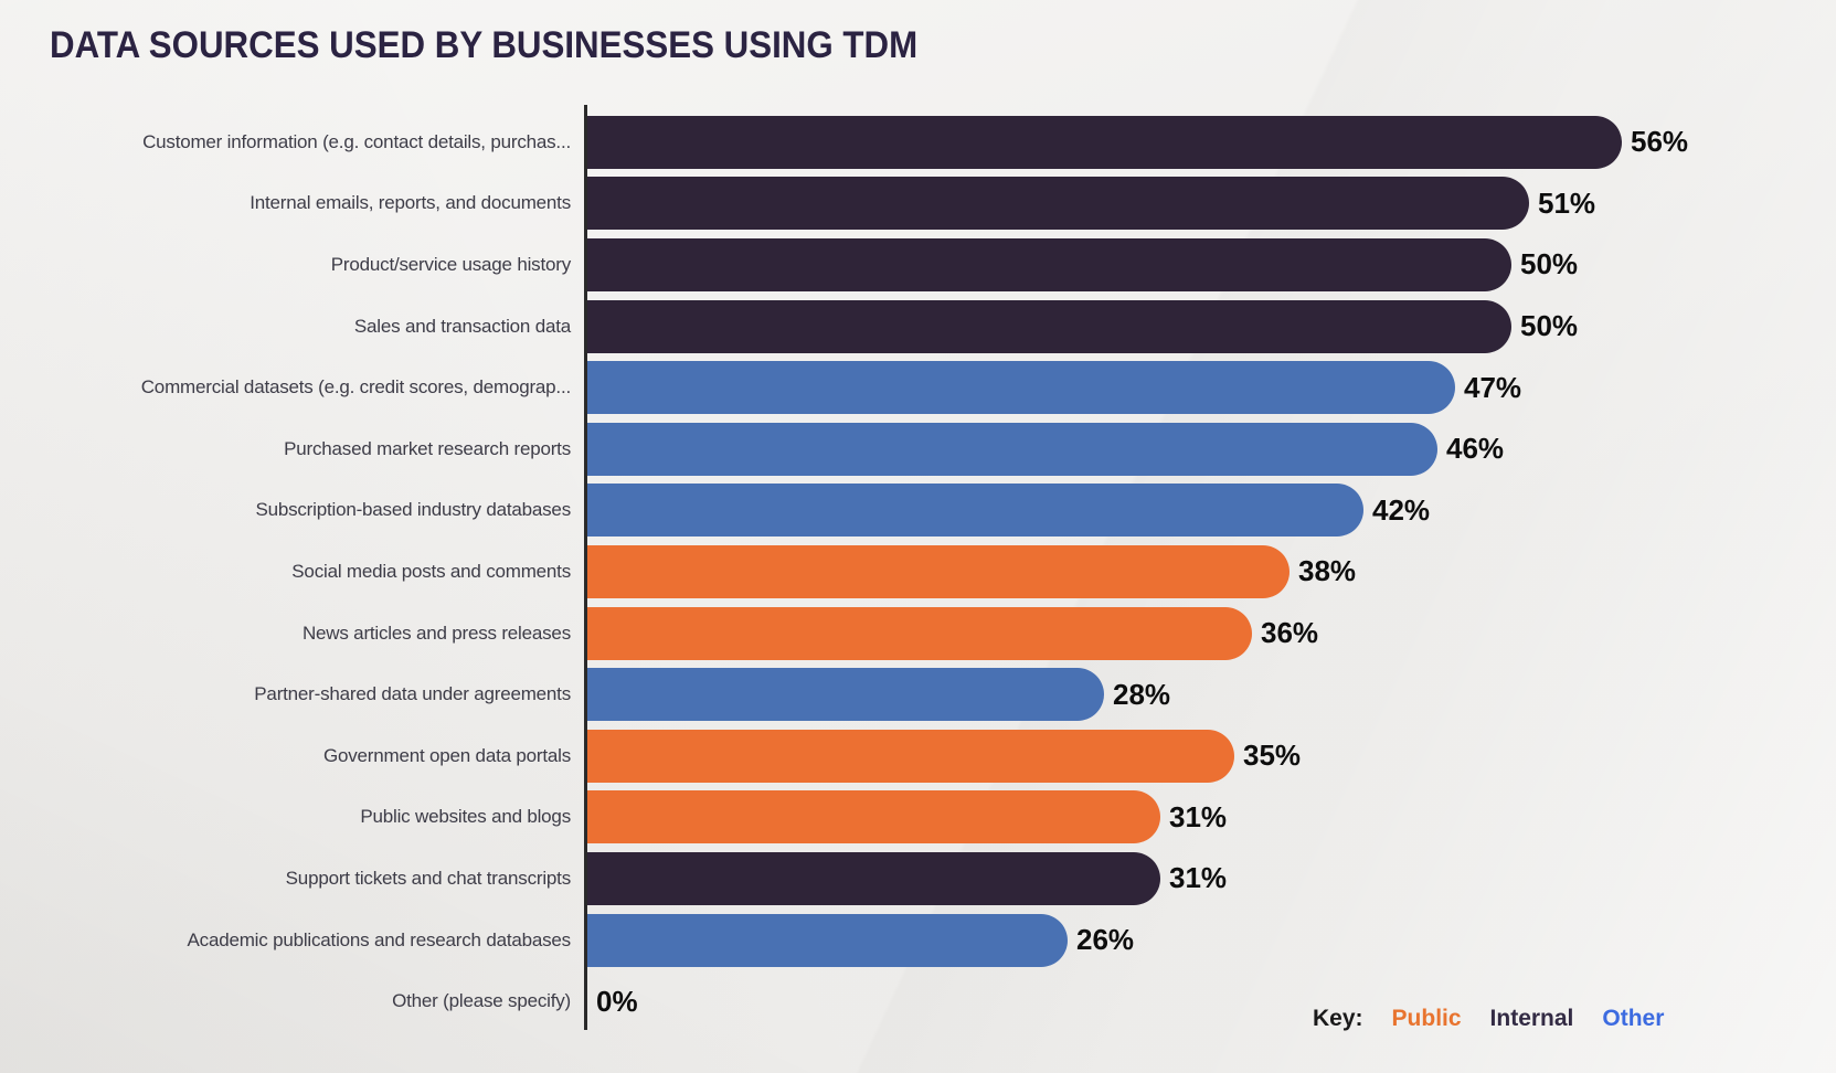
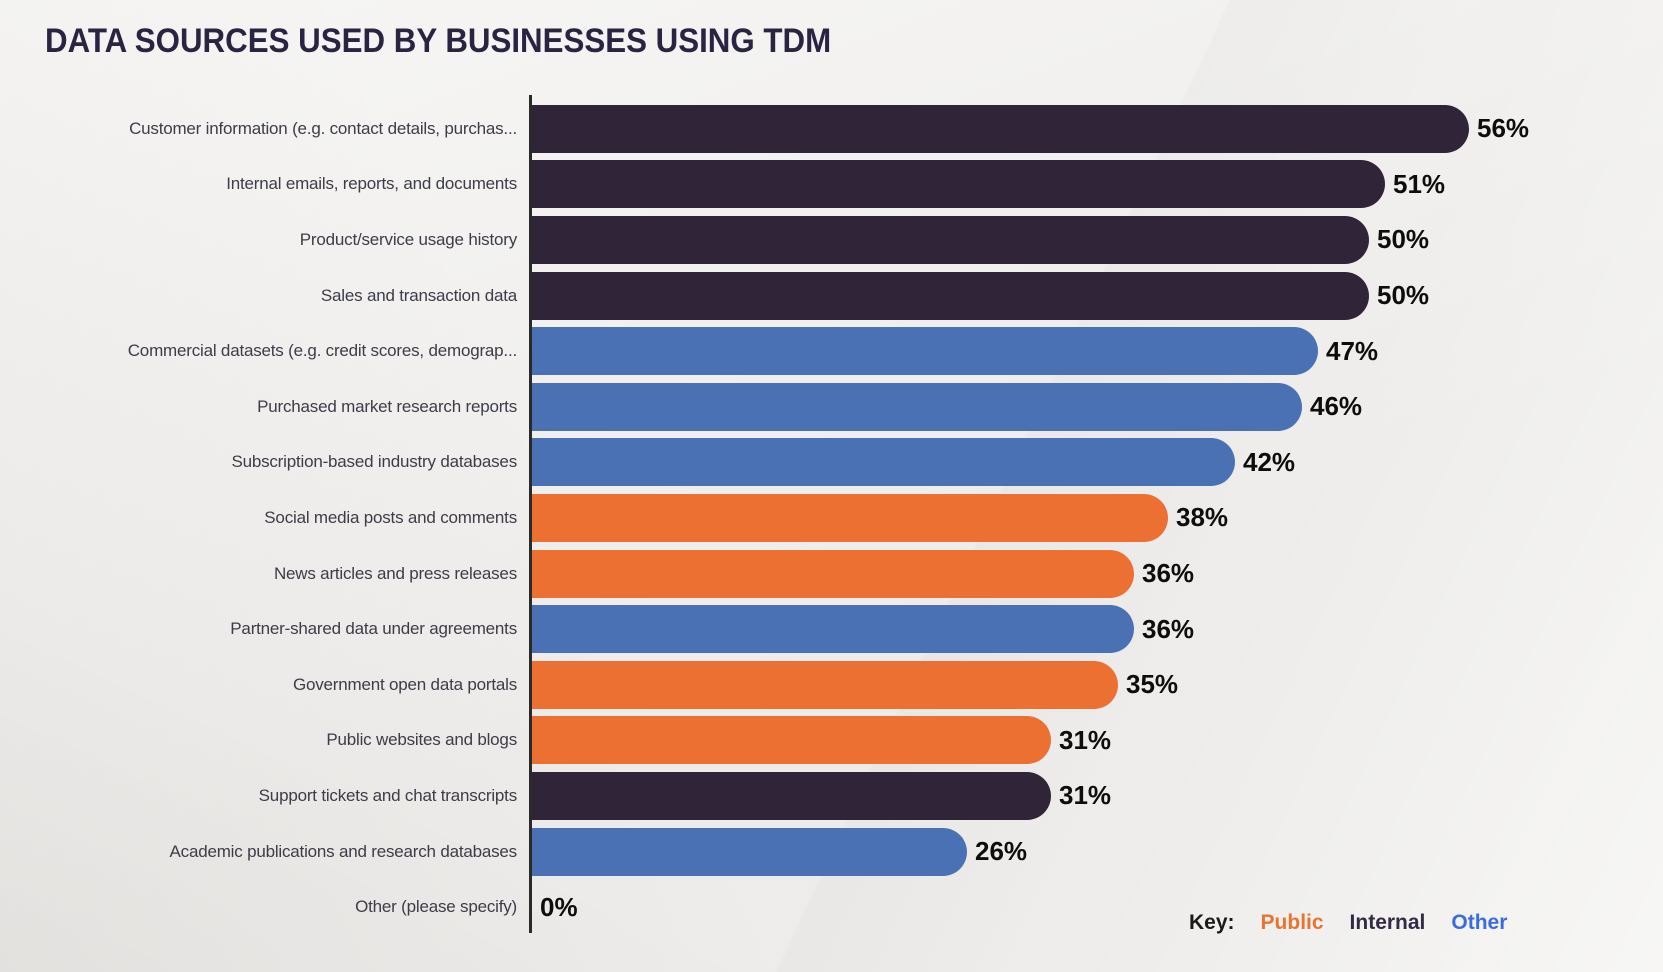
Partner-shared data under agreements: 28% -> 36%
